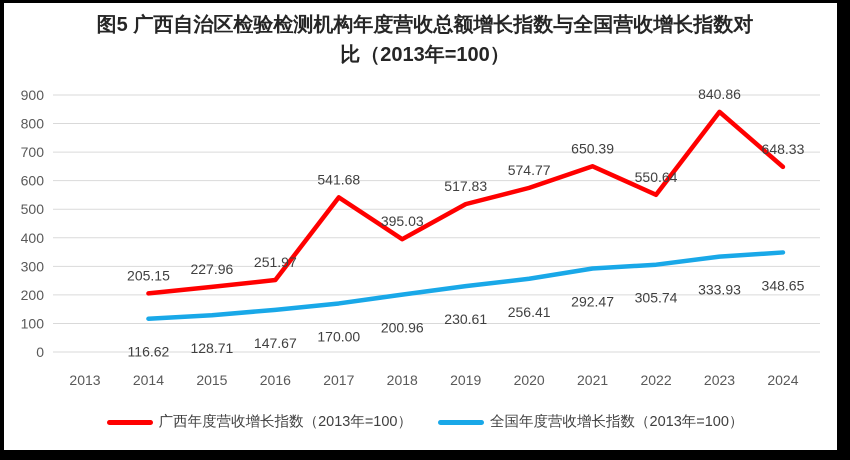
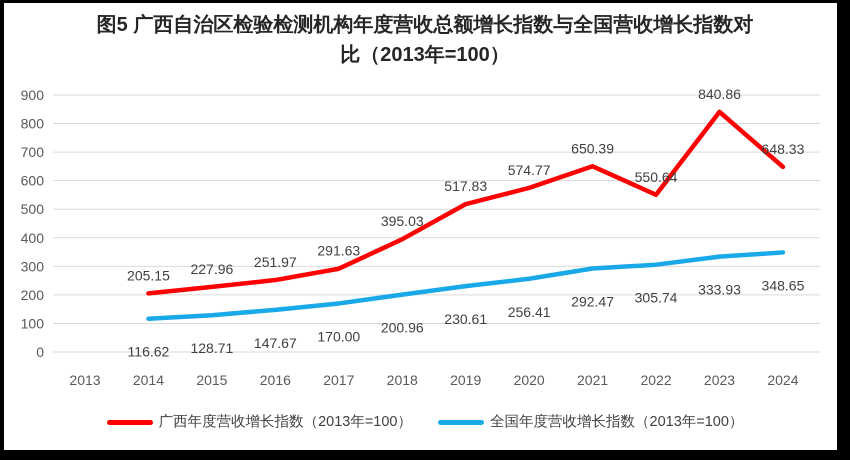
广西年度营收增长指数（2013年=100）/2017: 541.68 -> 291.63
